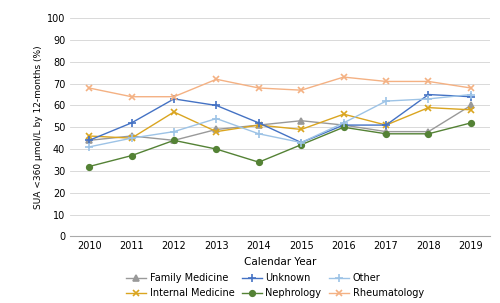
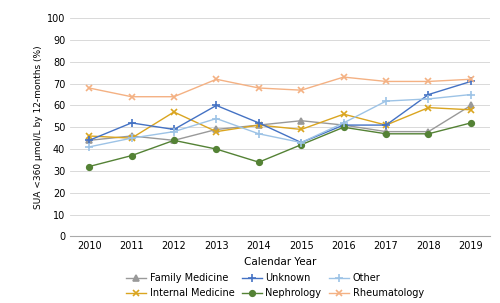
Unknown/2012: 63 -> 49
Unknown/2019: 64 -> 71
Rheumatology/2019: 68 -> 72
